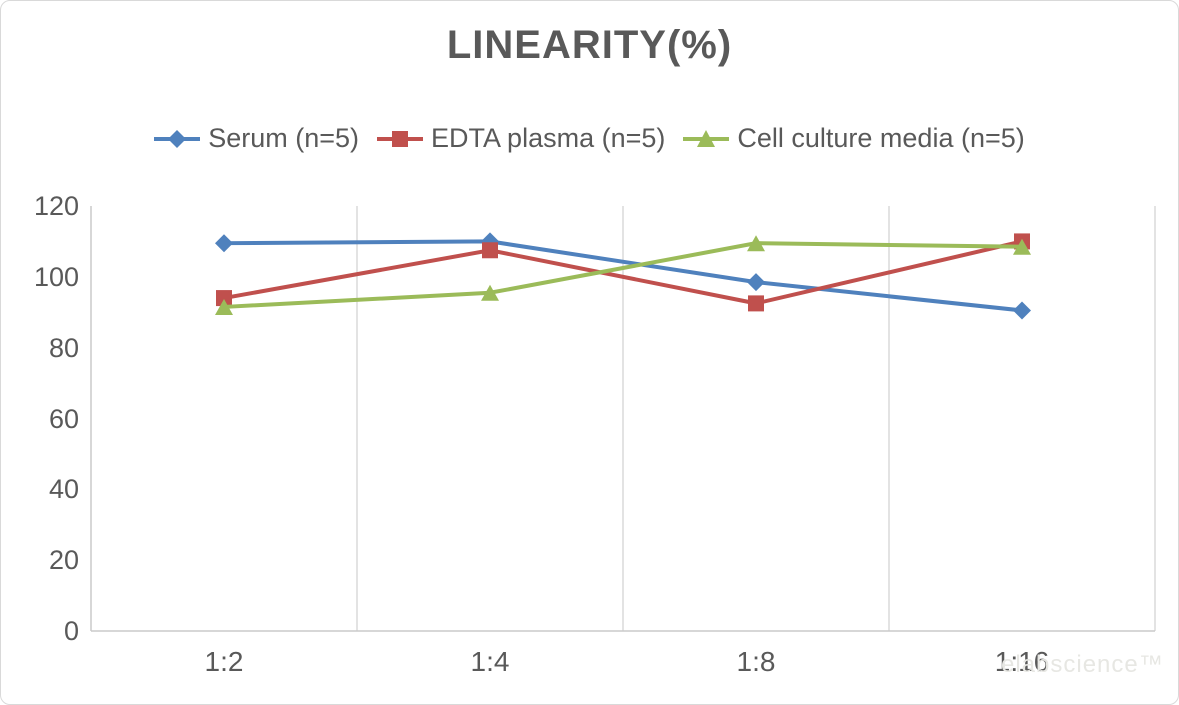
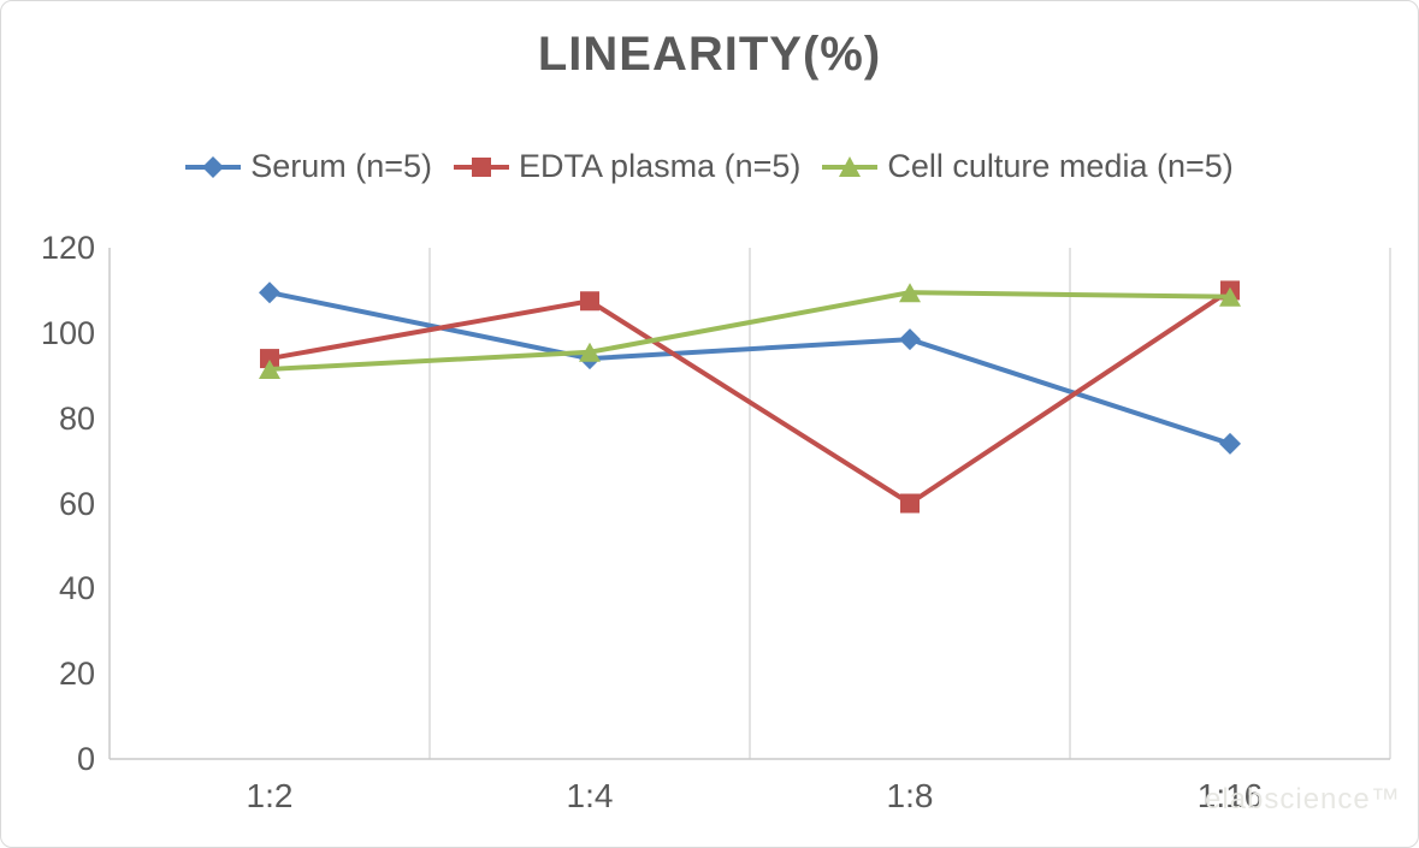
Serum (n=5)/1:4: 110 -> 94
EDTA plasma (n=5)/1:8: 92 -> 60
Serum (n=5)/1:16: 90 -> 74
